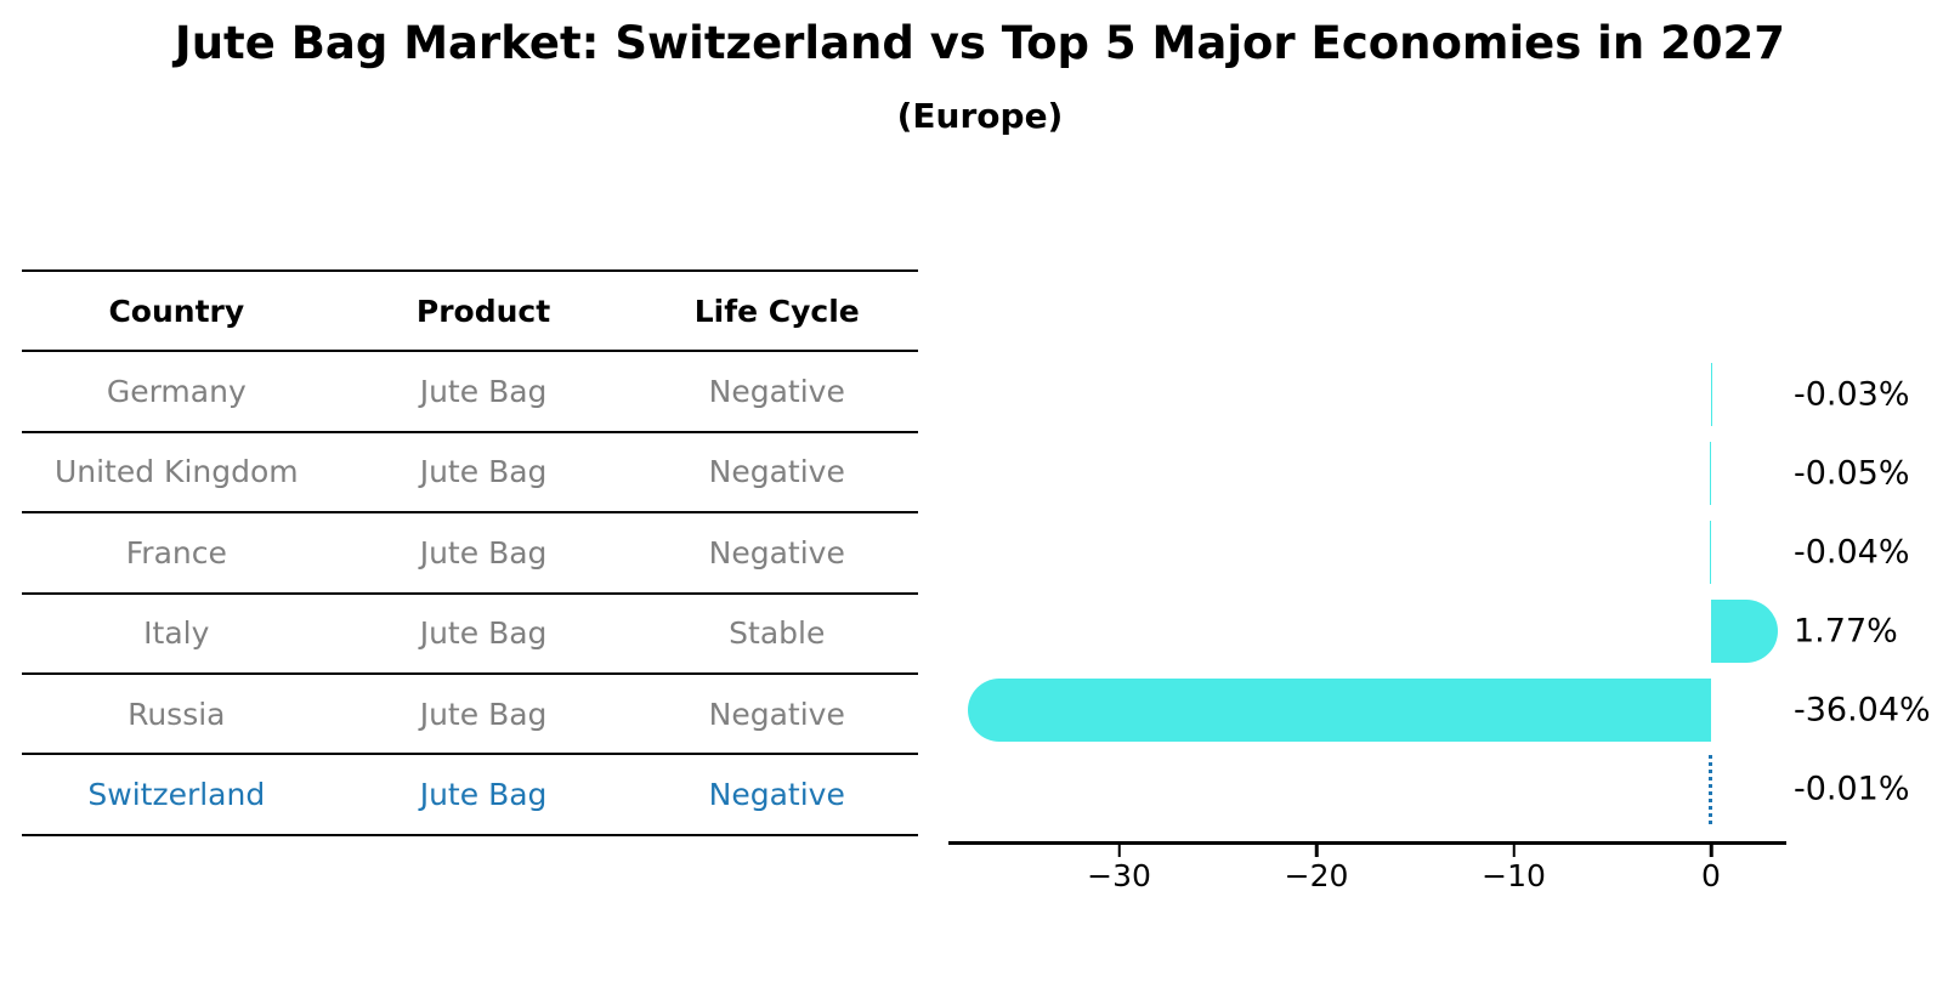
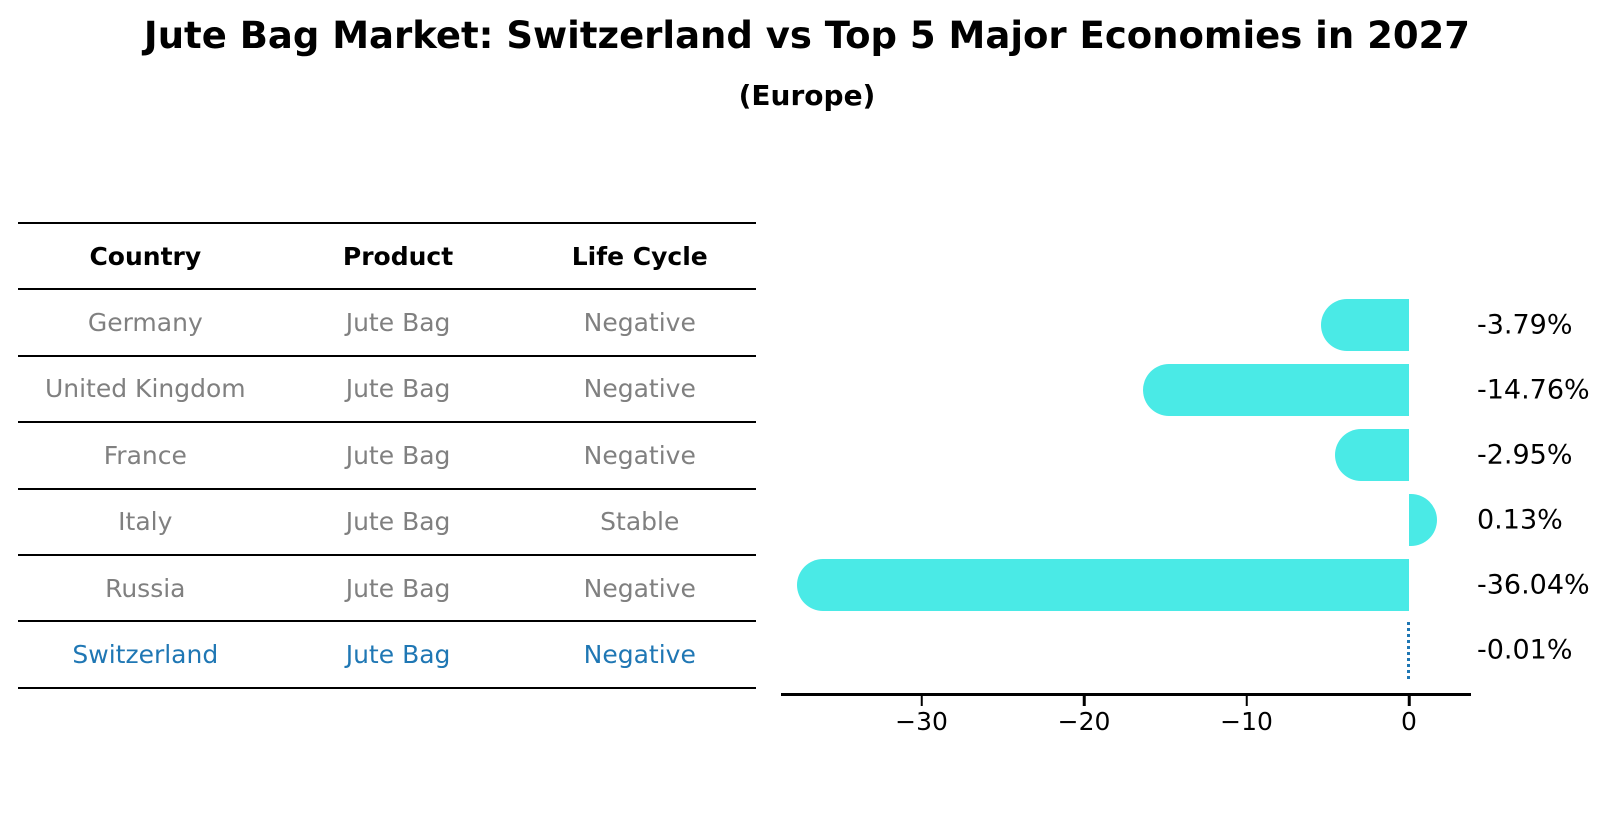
Germany: -0.03% -> -3.79%
United Kingdom: -0.05% -> -14.76%
France: -0.04% -> -2.95%
Italy: 1.77% -> 0.13%
